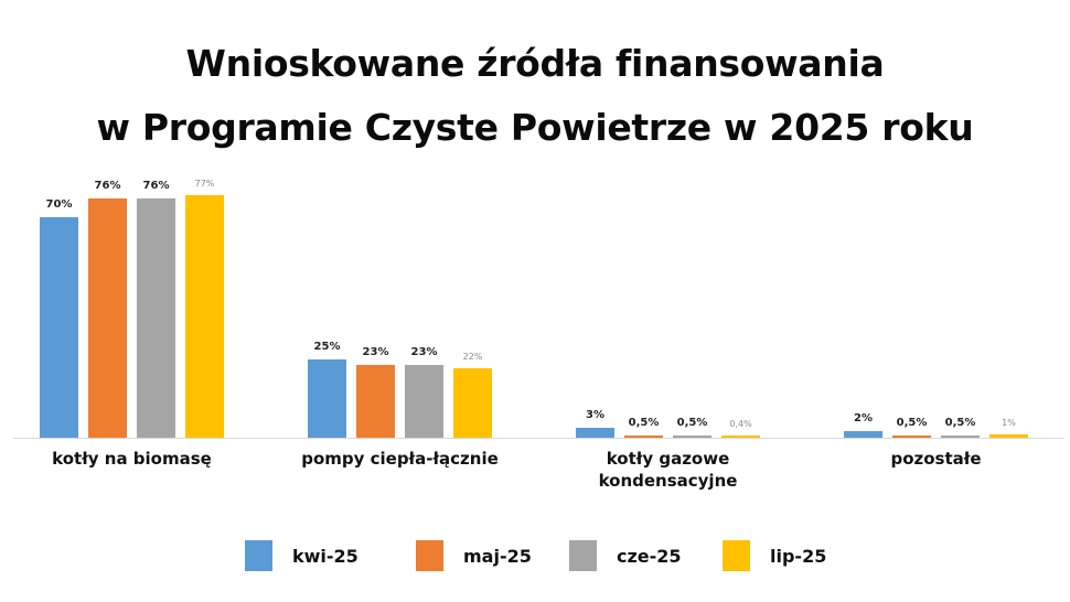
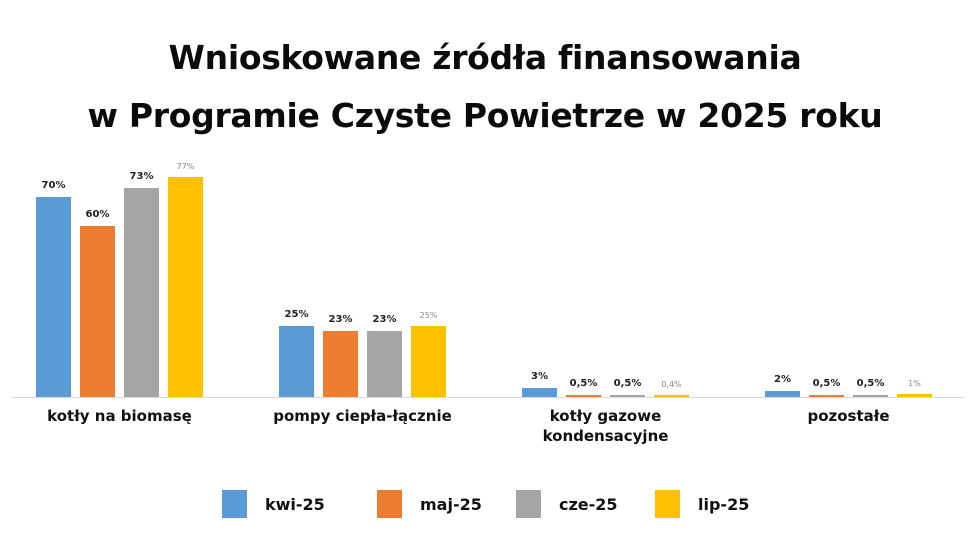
maj-25/kotły na biomasę: 76% -> 60%
cze-25/kotły na biomasę: 76% -> 73%
lip-25/pompy ciepła-łącznie: 22% -> 25%
